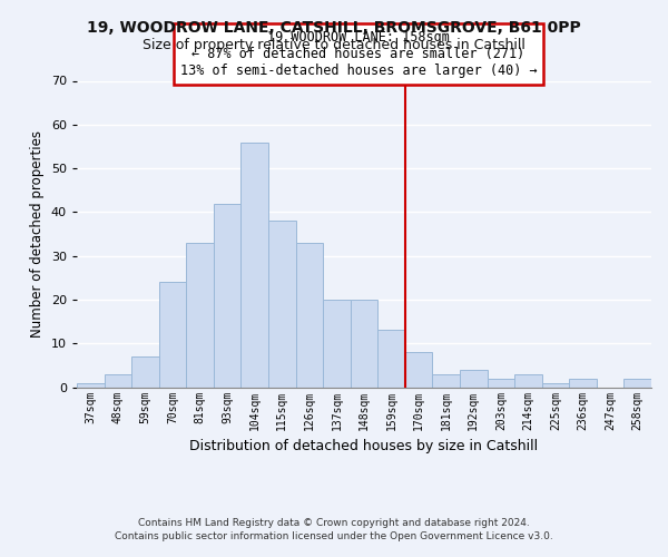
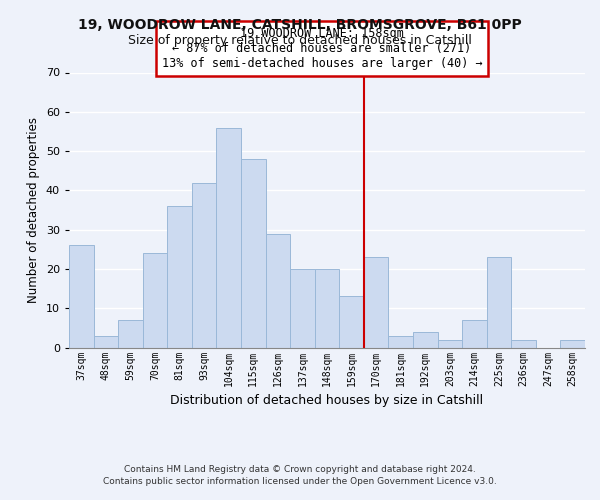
37sqm: 1 -> 26
81sqm: 33 -> 36
115sqm: 38 -> 48
126sqm: 33 -> 29
170sqm: 8 -> 23
214sqm: 3 -> 7
225sqm: 1 -> 23
